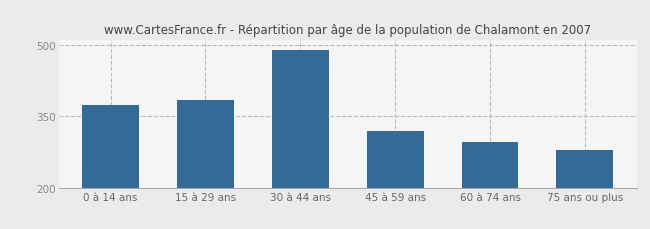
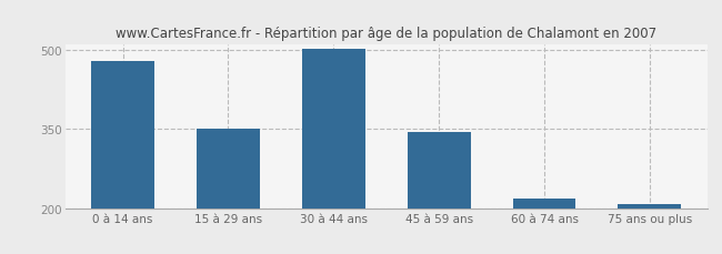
0 à 14 ans: 375 -> 479
15 à 29 ans: 385 -> 351
30 à 44 ans: 490 -> 502
45 à 59 ans: 320 -> 344
60 à 74 ans: 295 -> 218
75 ans ou plus: 280 -> 207
